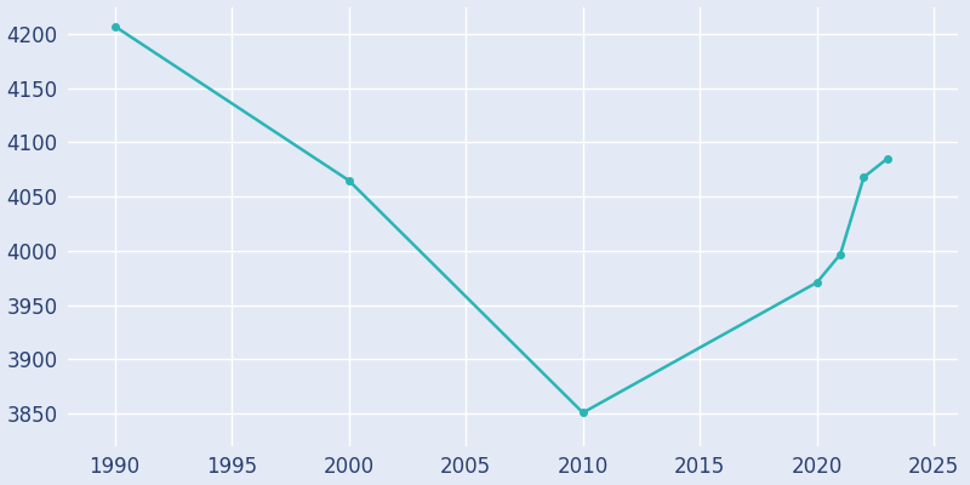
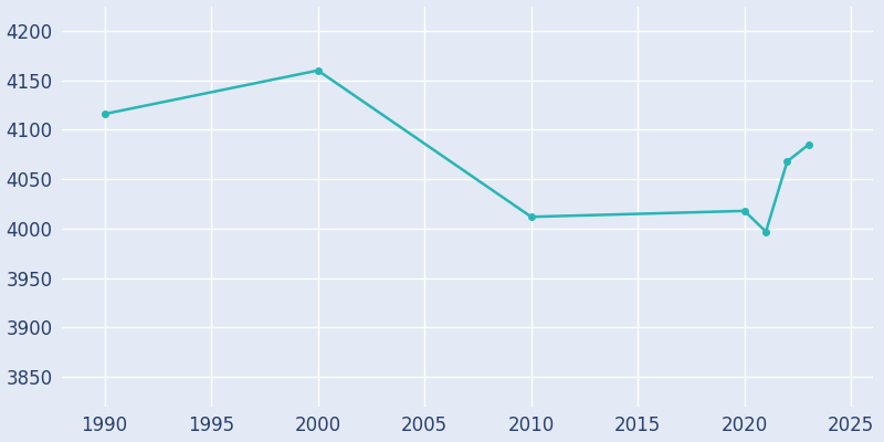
1990: 4207 -> 4116
2000: 4065 -> 4160
2010: 3851 -> 4012
2020: 3971 -> 4018
